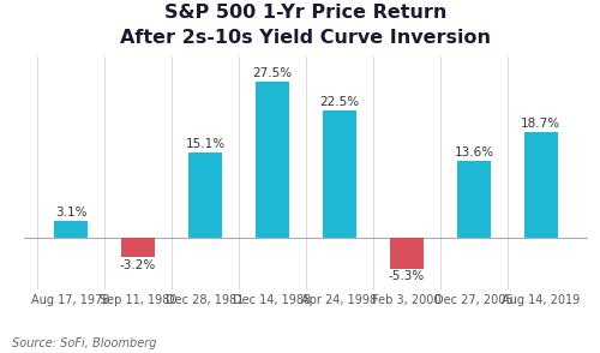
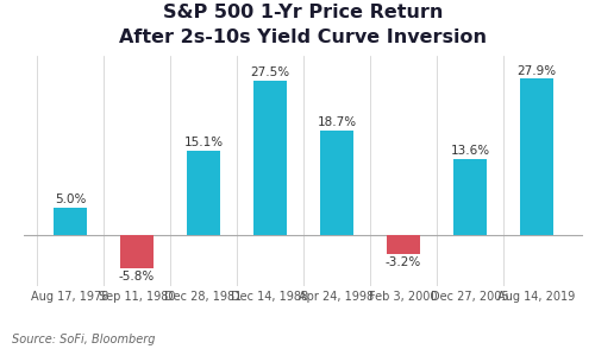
Aug 17, 1978: 3.1% -> 5.0%
Sep 11, 1980: -3.2% -> -5.8%
Apr 24, 1998: 22.5% -> 18.7%
Feb 3, 2000: -5.3% -> -3.2%
Aug 14, 2019: 18.7% -> 27.9%
